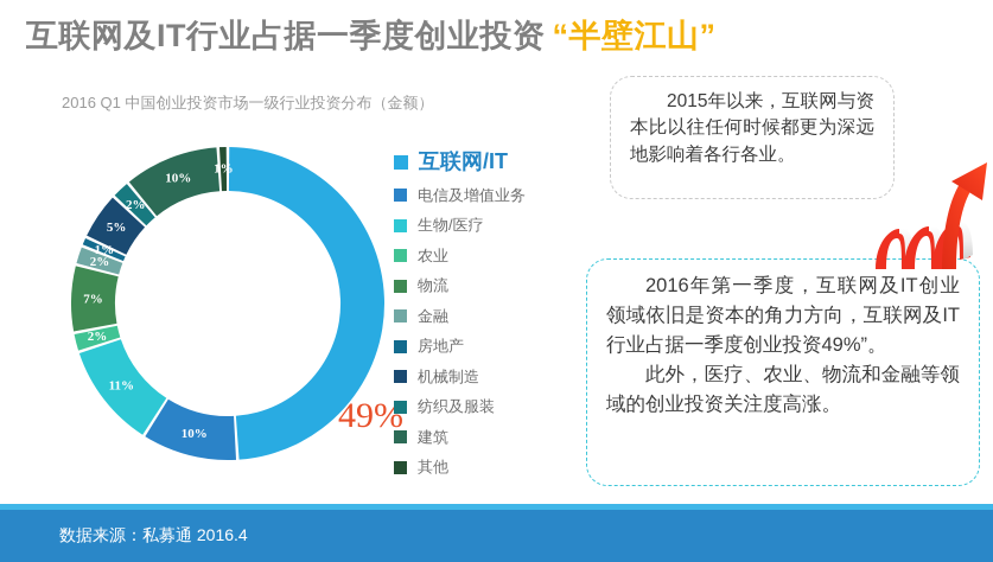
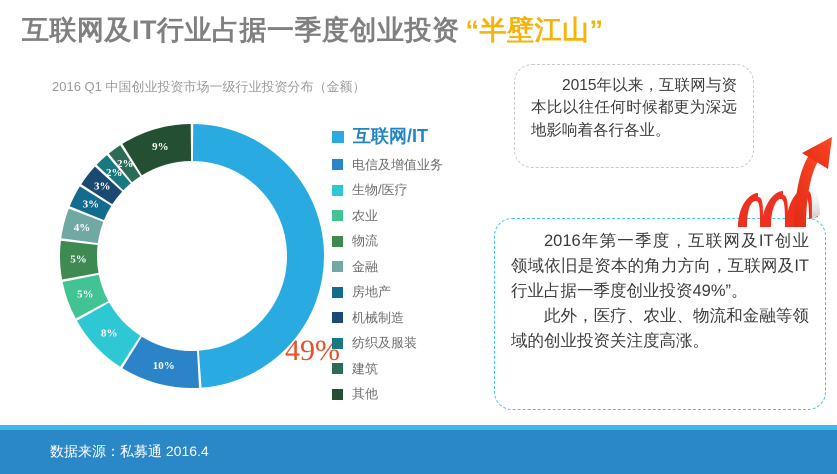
生物/医疗: 11% -> 8%
农业: 2% -> 5%
物流: 7% -> 5%
金融: 2% -> 4%
房地产: 1% -> 3%
机械制造: 5% -> 3%
建筑: 10% -> 2%
其他: 1% -> 9%
